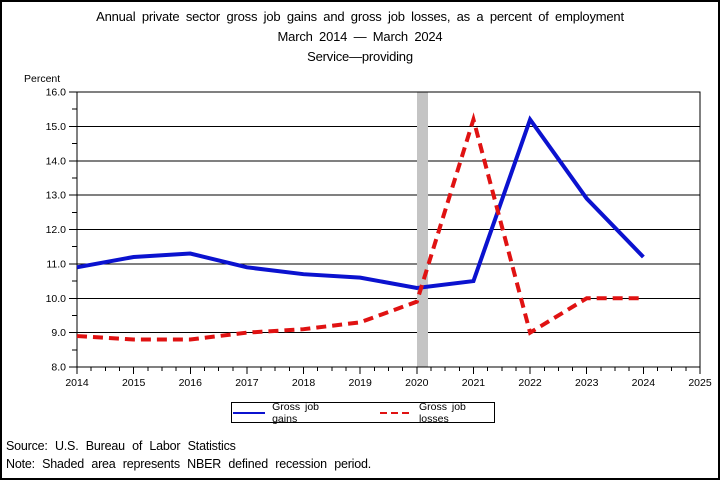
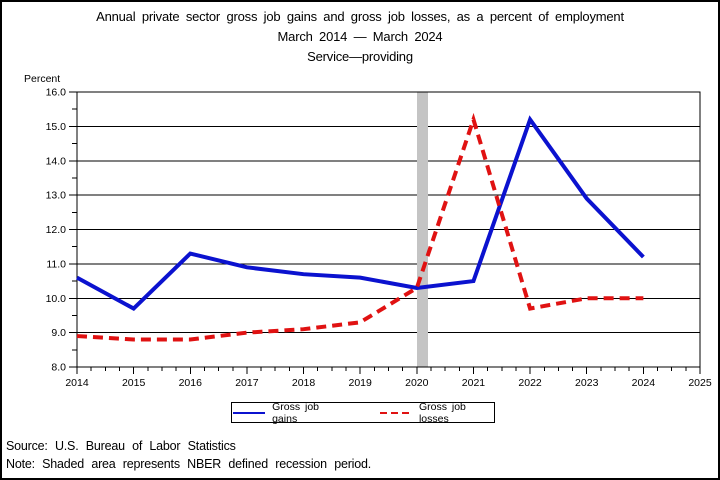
Gross job gains/2014: 10.9 -> 10.6
Gross job gains/2015: 11.2 -> 9.7
Gross job losses/2020: 9.9 -> 10.3
Gross job losses/2022: 9.0 -> 9.7
